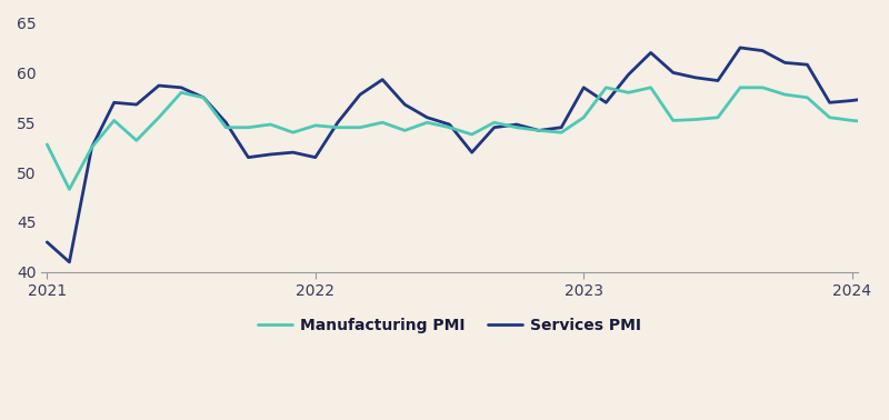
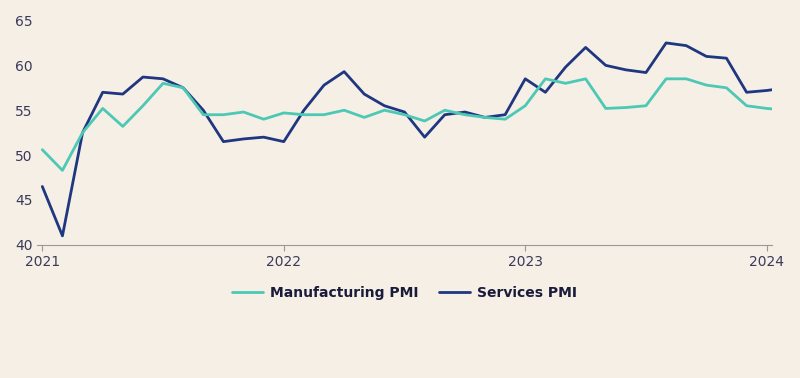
Manufacturing PMI/2021: 52.8 -> 50.6
Services PMI/2021: 43.0 -> 46.5
